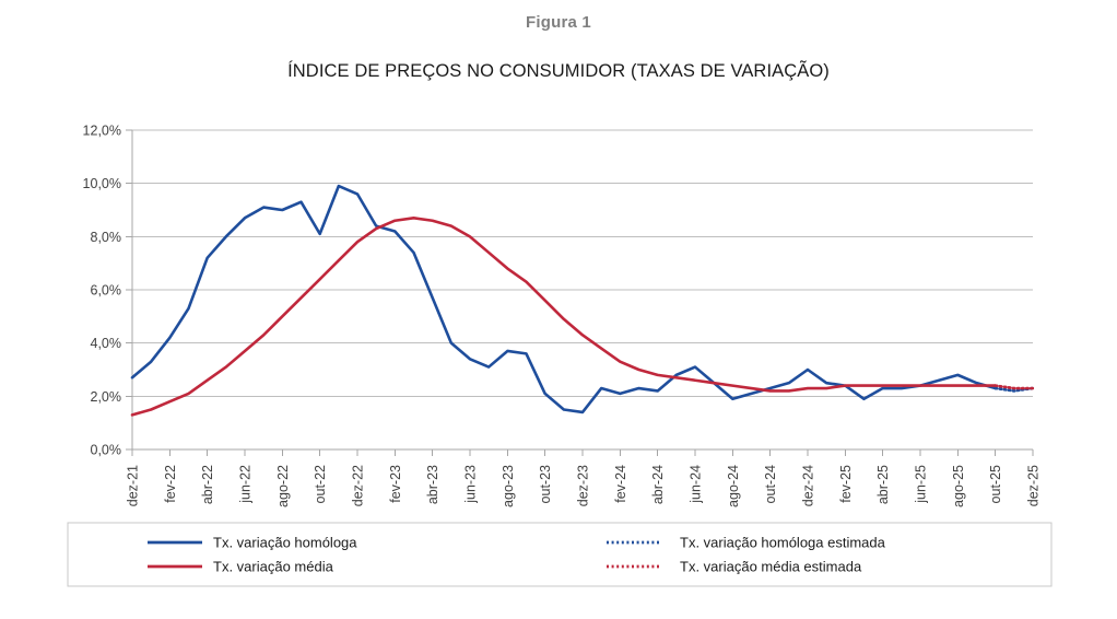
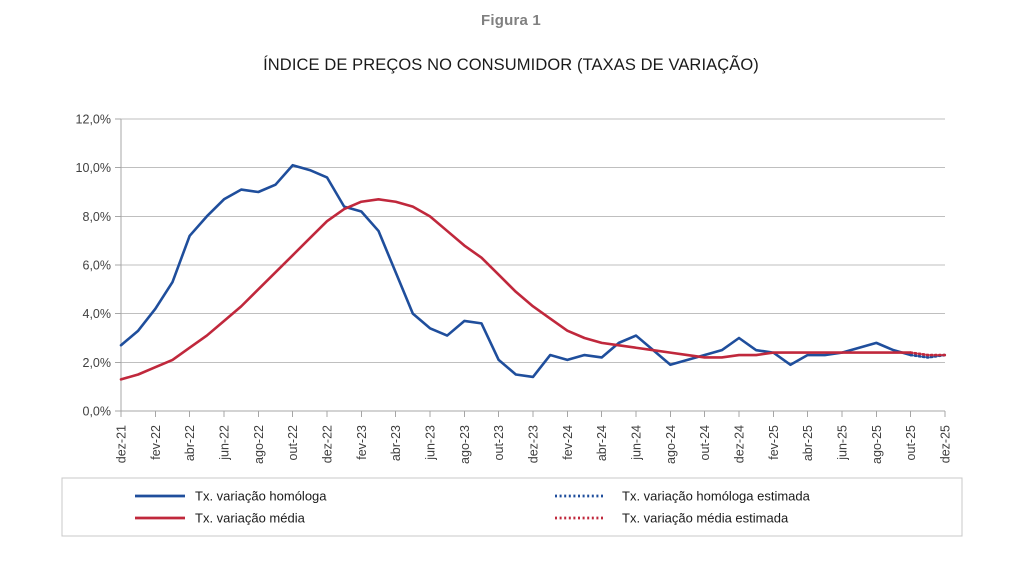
Tx. variação homóloga/out-22: 8,1% -> 10,1%
